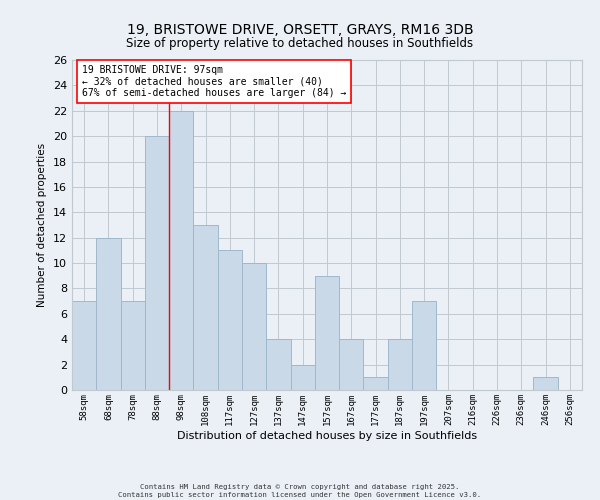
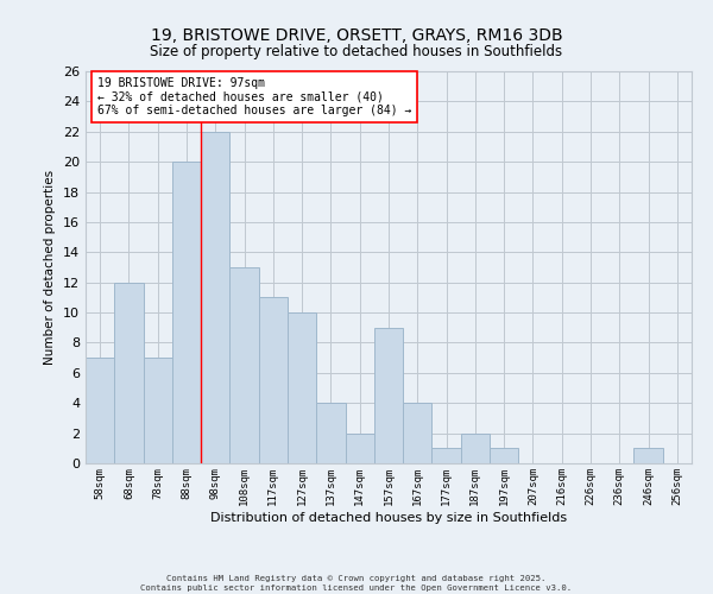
187sqm: 4 -> 2
197sqm: 7 -> 1
